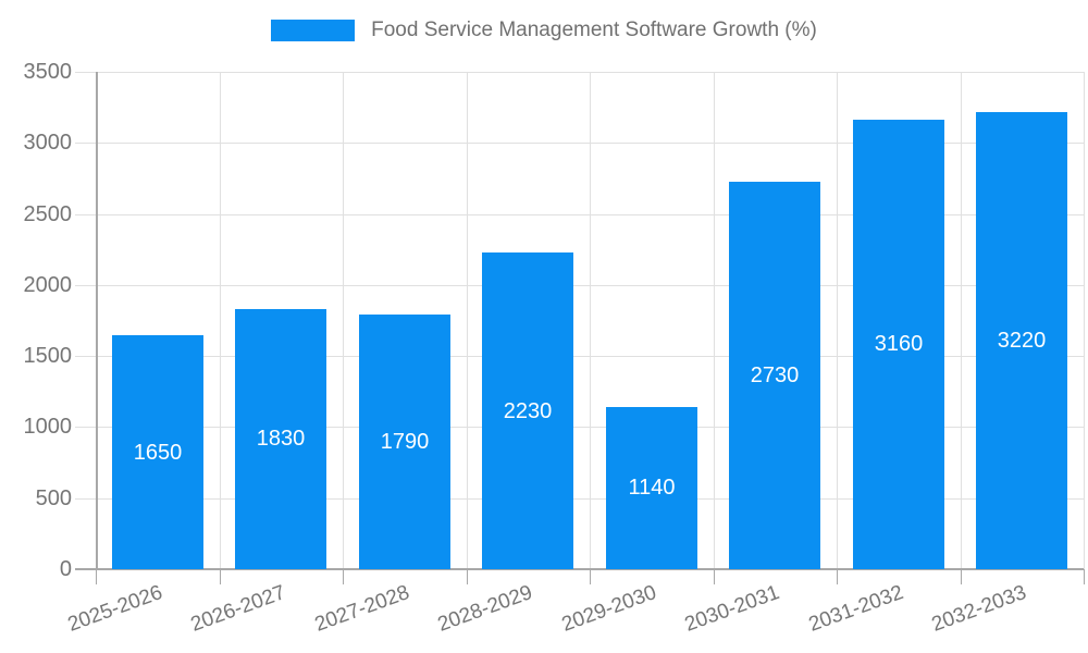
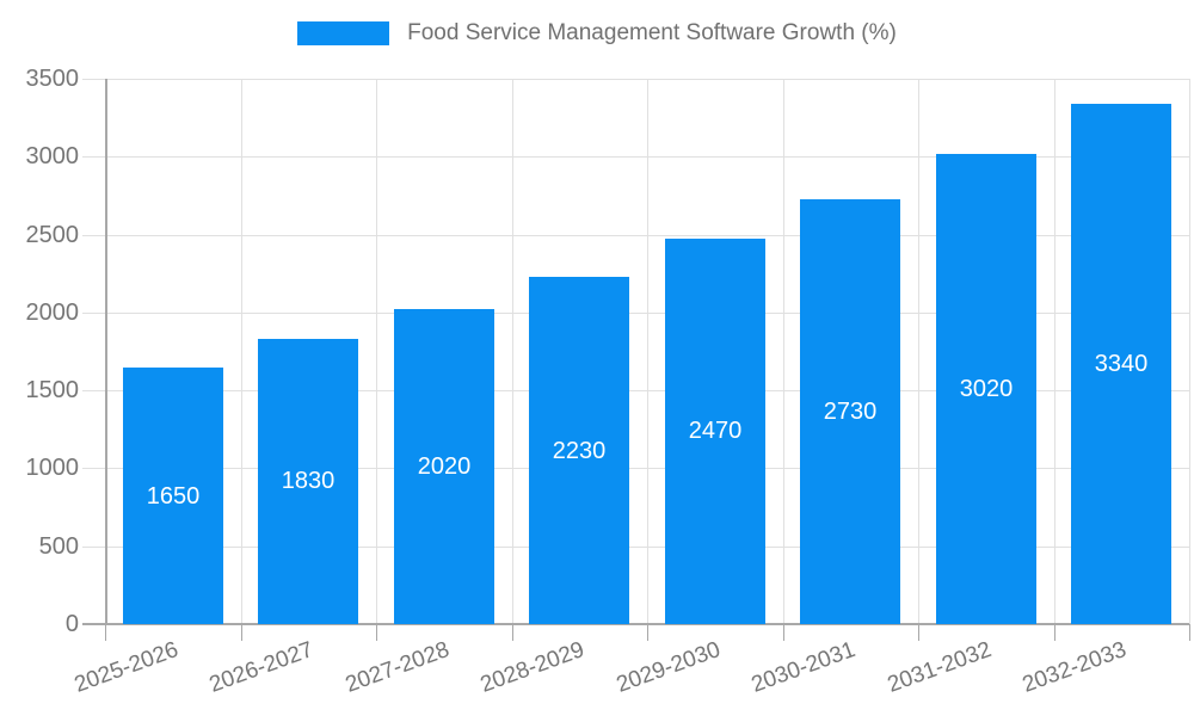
2027-2028: 1790 -> 2020
2029-2030: 1140 -> 2470
2031-2032: 3160 -> 3020
2032-2033: 3220 -> 3340
